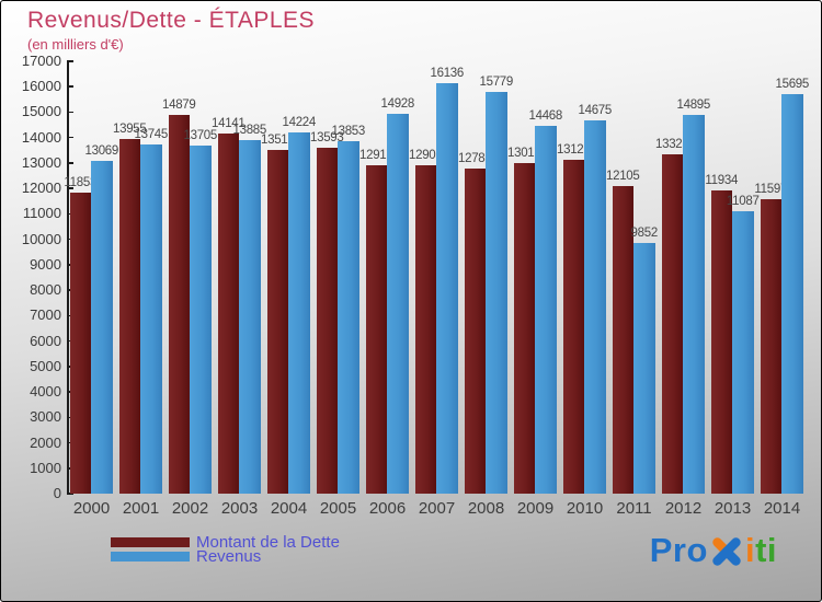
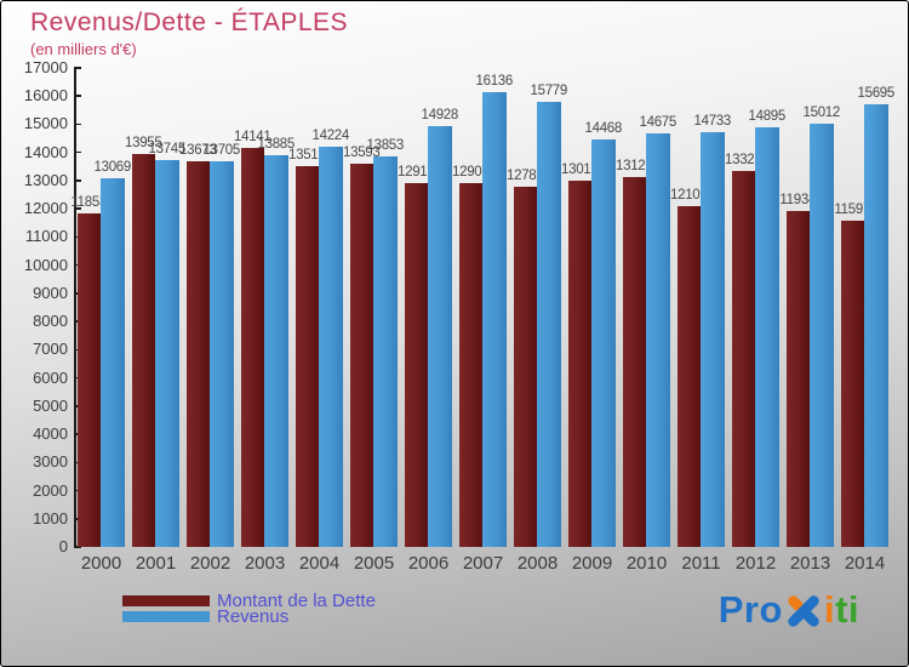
Montant de la Dette/2002: 14879 -> 13673
Revenus/2011: 9852 -> 14733
Revenus/2013: 11087 -> 15012
